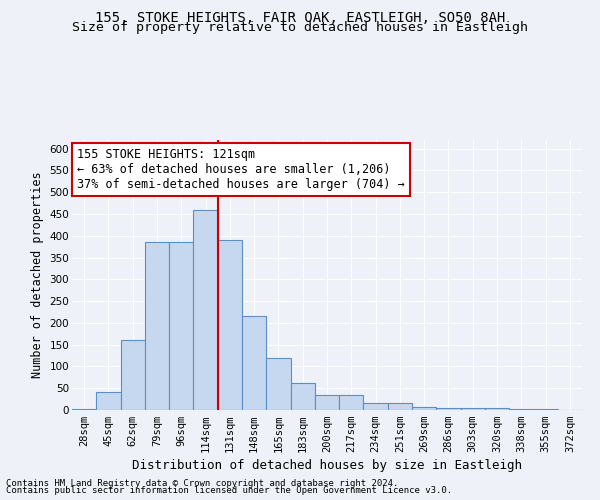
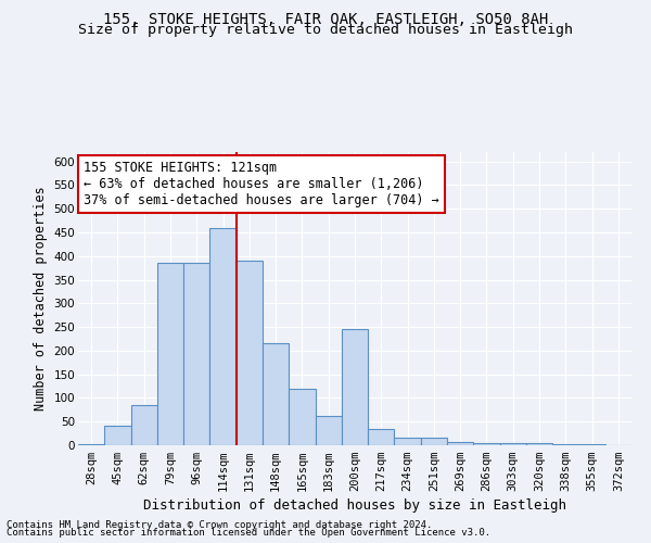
62sqm: 160 -> 85
200sqm: 35 -> 245
